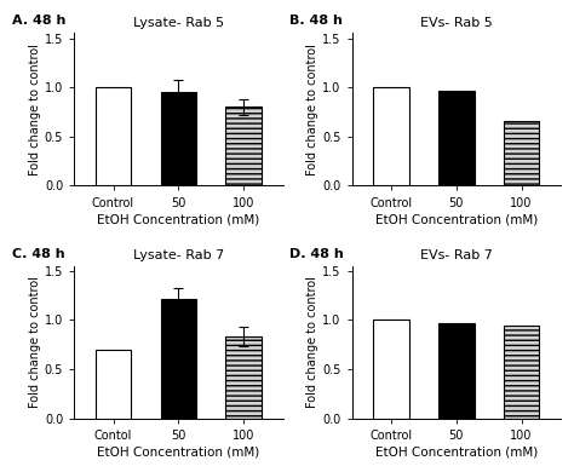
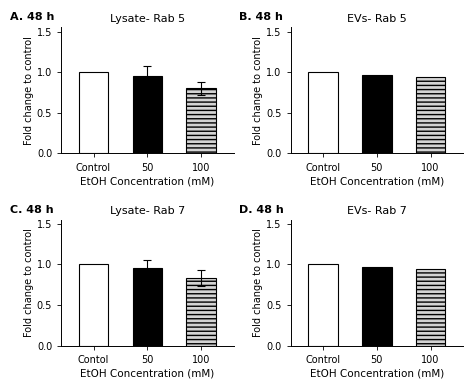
EVs- Rab 5/100: 0.66 -> 0.94
Lysate- Rab 7/Contol: 0.70 -> 1.00
Lysate- Rab 7/50: 1.22 -> 0.95
